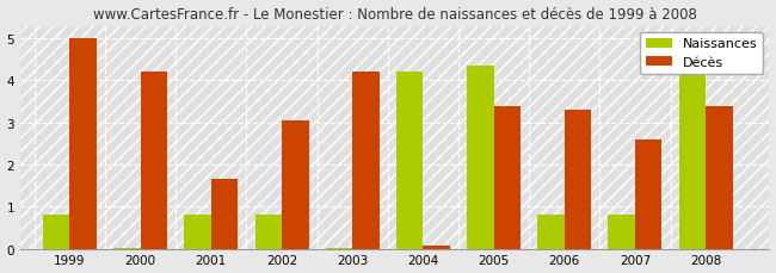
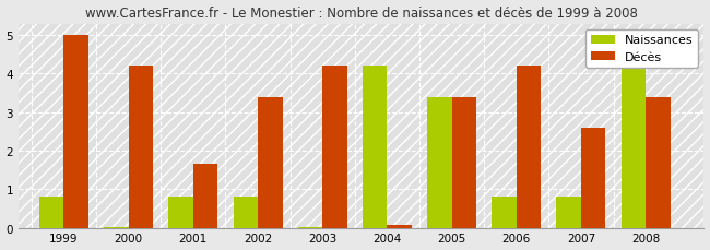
Décès/2002: 3.05 -> 3.40
Naissances/2005: 4.35 -> 3.40
Décès/2006: 3.30 -> 4.20
